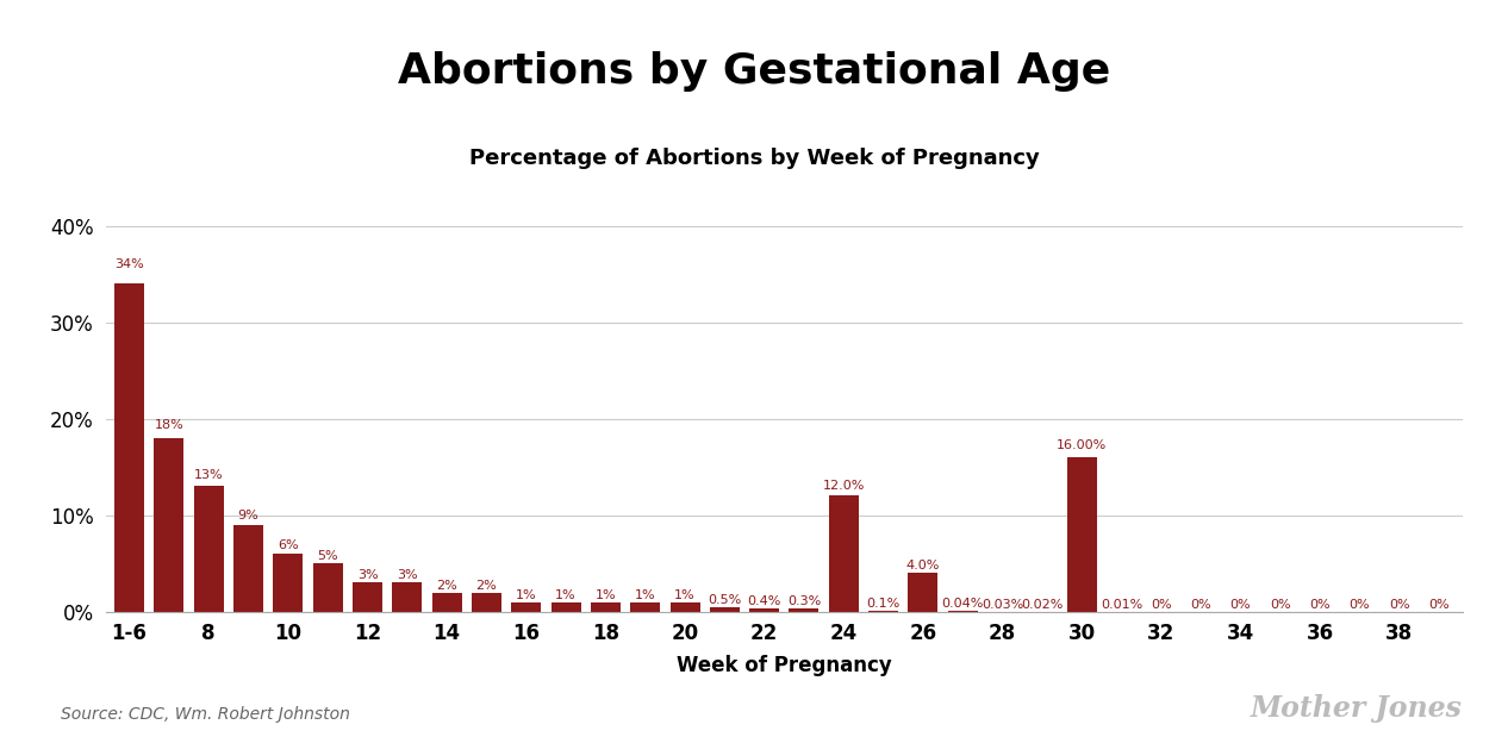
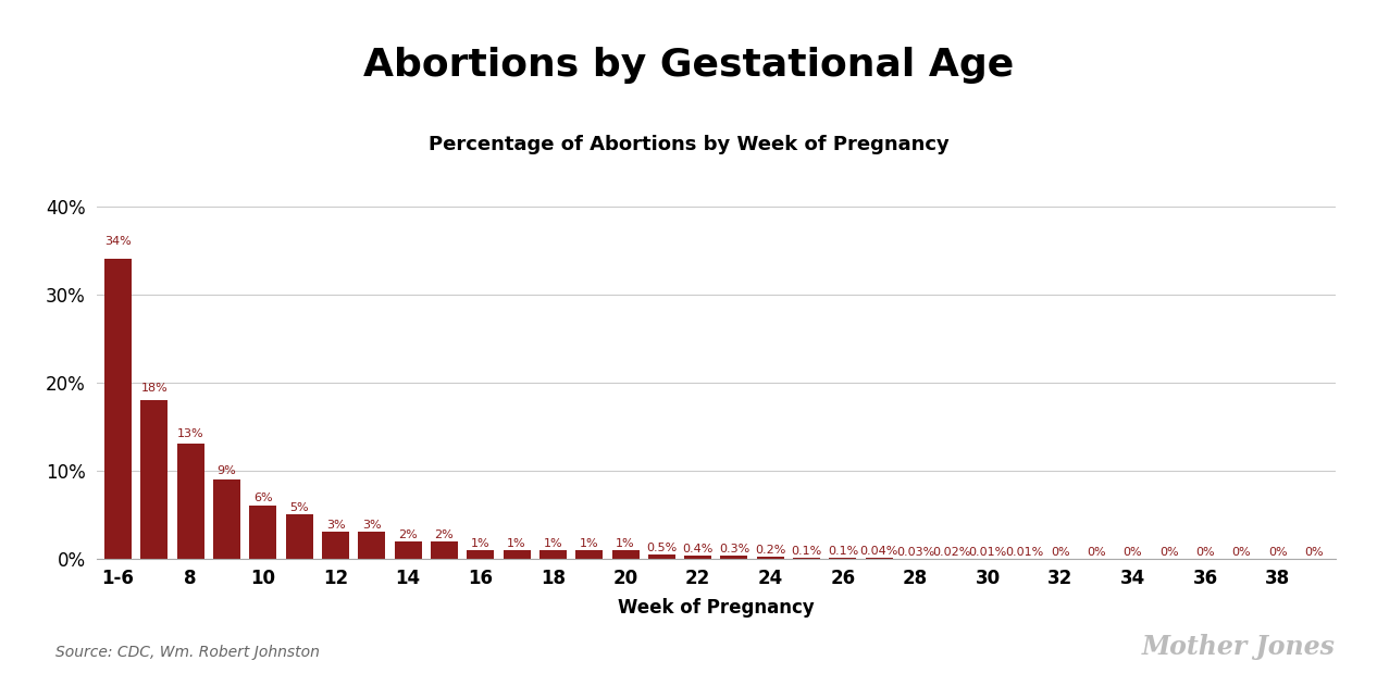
24: 12.0% -> 0.2%
26: 4.0% -> 0.1%
30: 16.00% -> 0.01%
